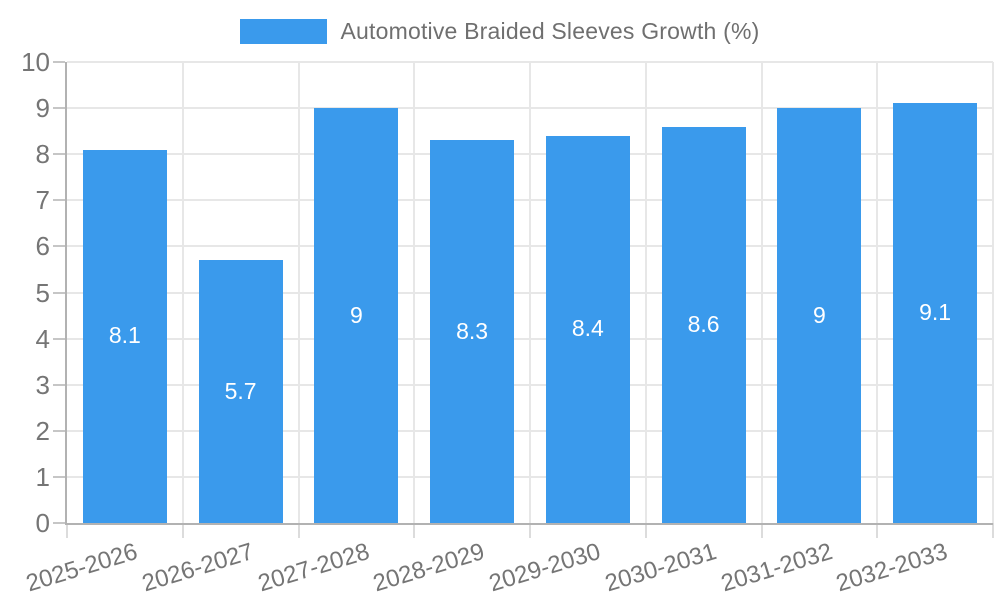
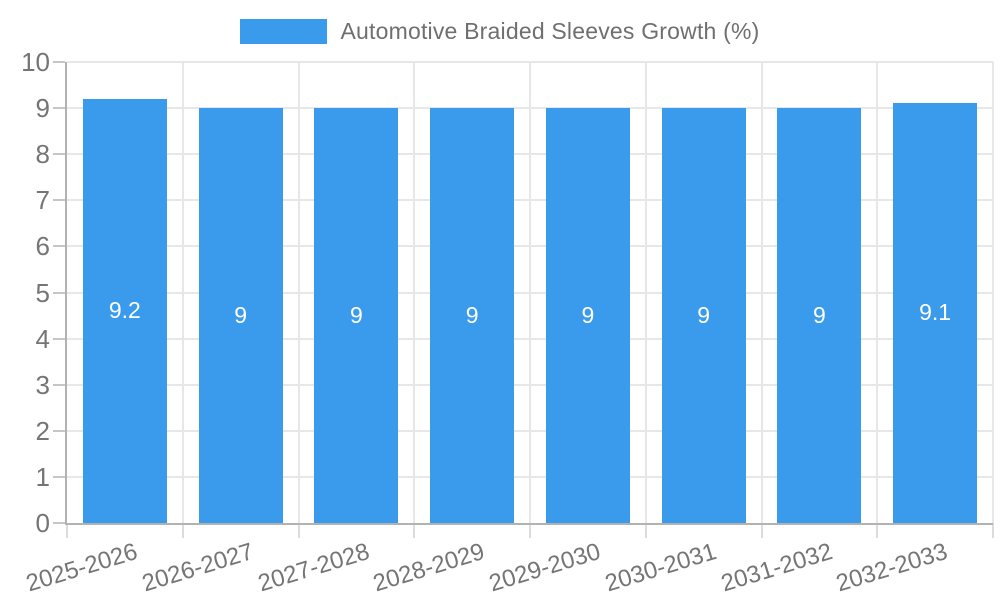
2025-2026: 8.1 -> 9.2
2026-2027: 5.7 -> 9
2028-2029: 8.3 -> 9
2029-2030: 8.4 -> 9
2030-2031: 8.6 -> 9
